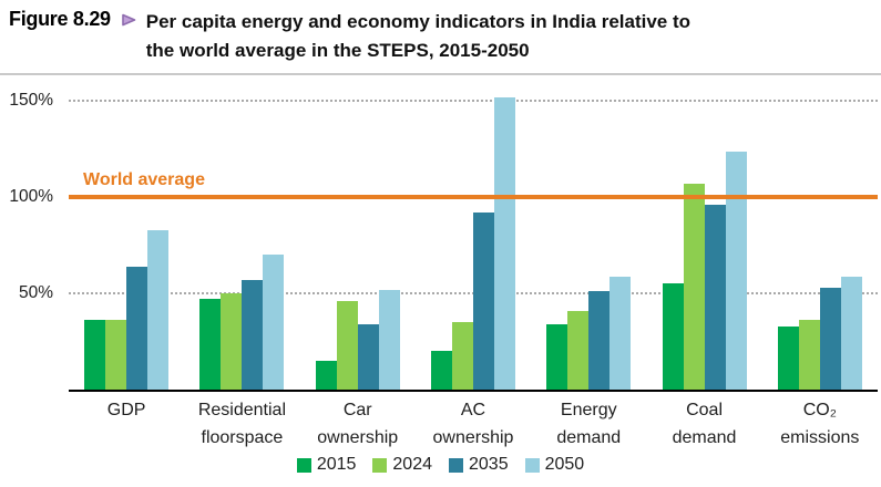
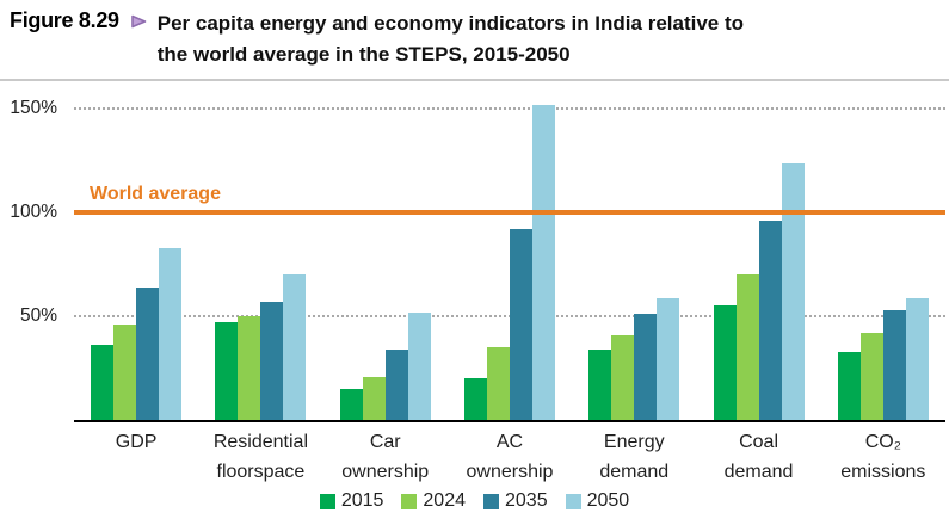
2024/GDP: 36% -> 46%
2024/Car ownership: 46% -> 21%
2024/Coal demand: 107% -> 70%
2024/CO₂ emissions: 36% -> 42%
